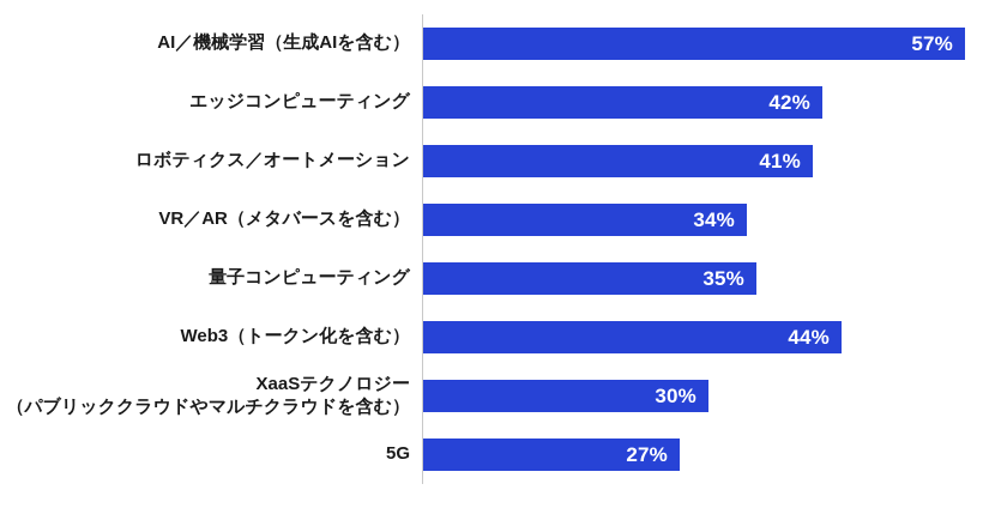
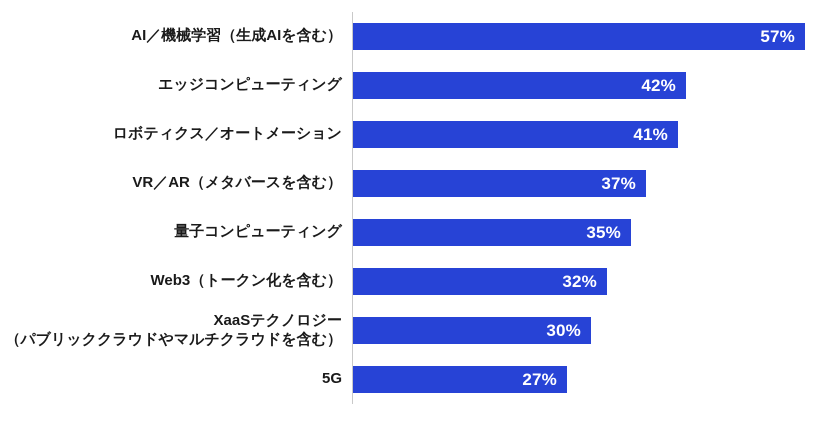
VR／AR（メタバースを含む）: 34% -> 37%
Web3（トークン化を含む）: 44% -> 32%
